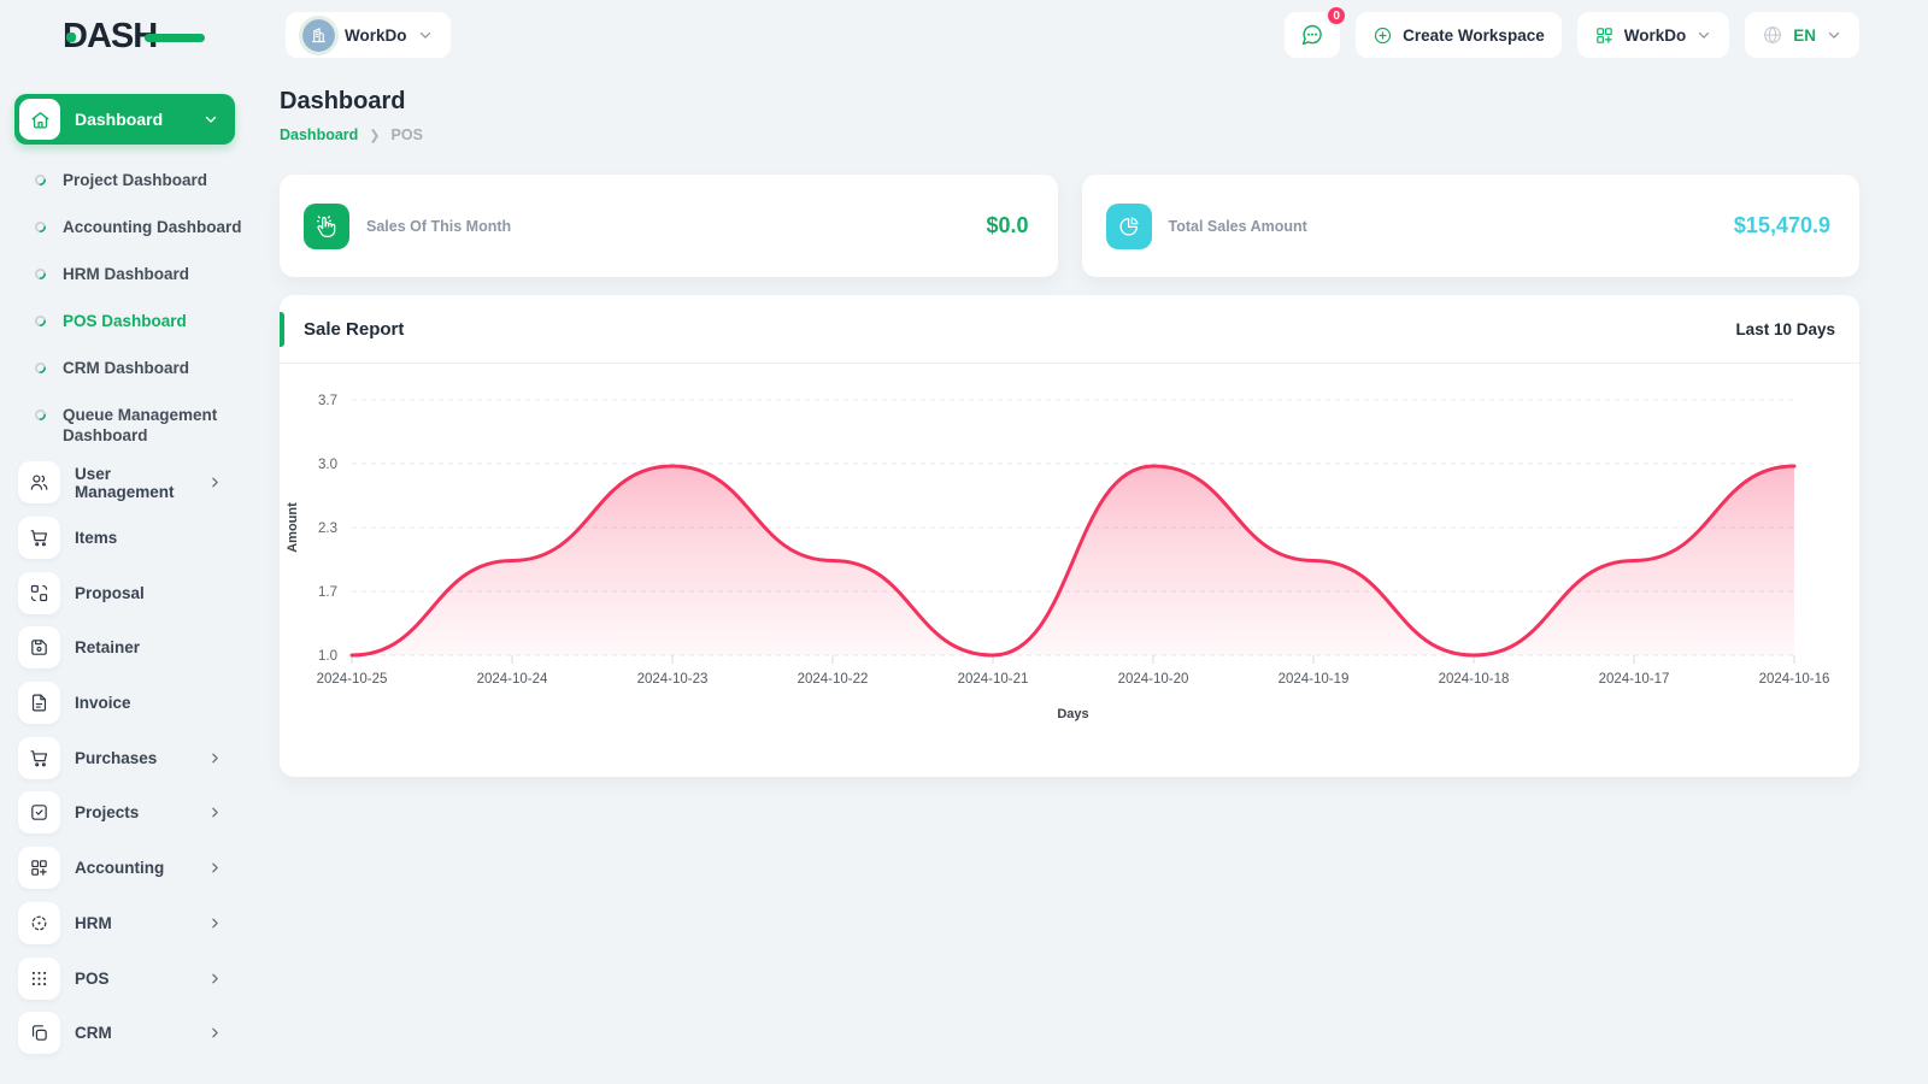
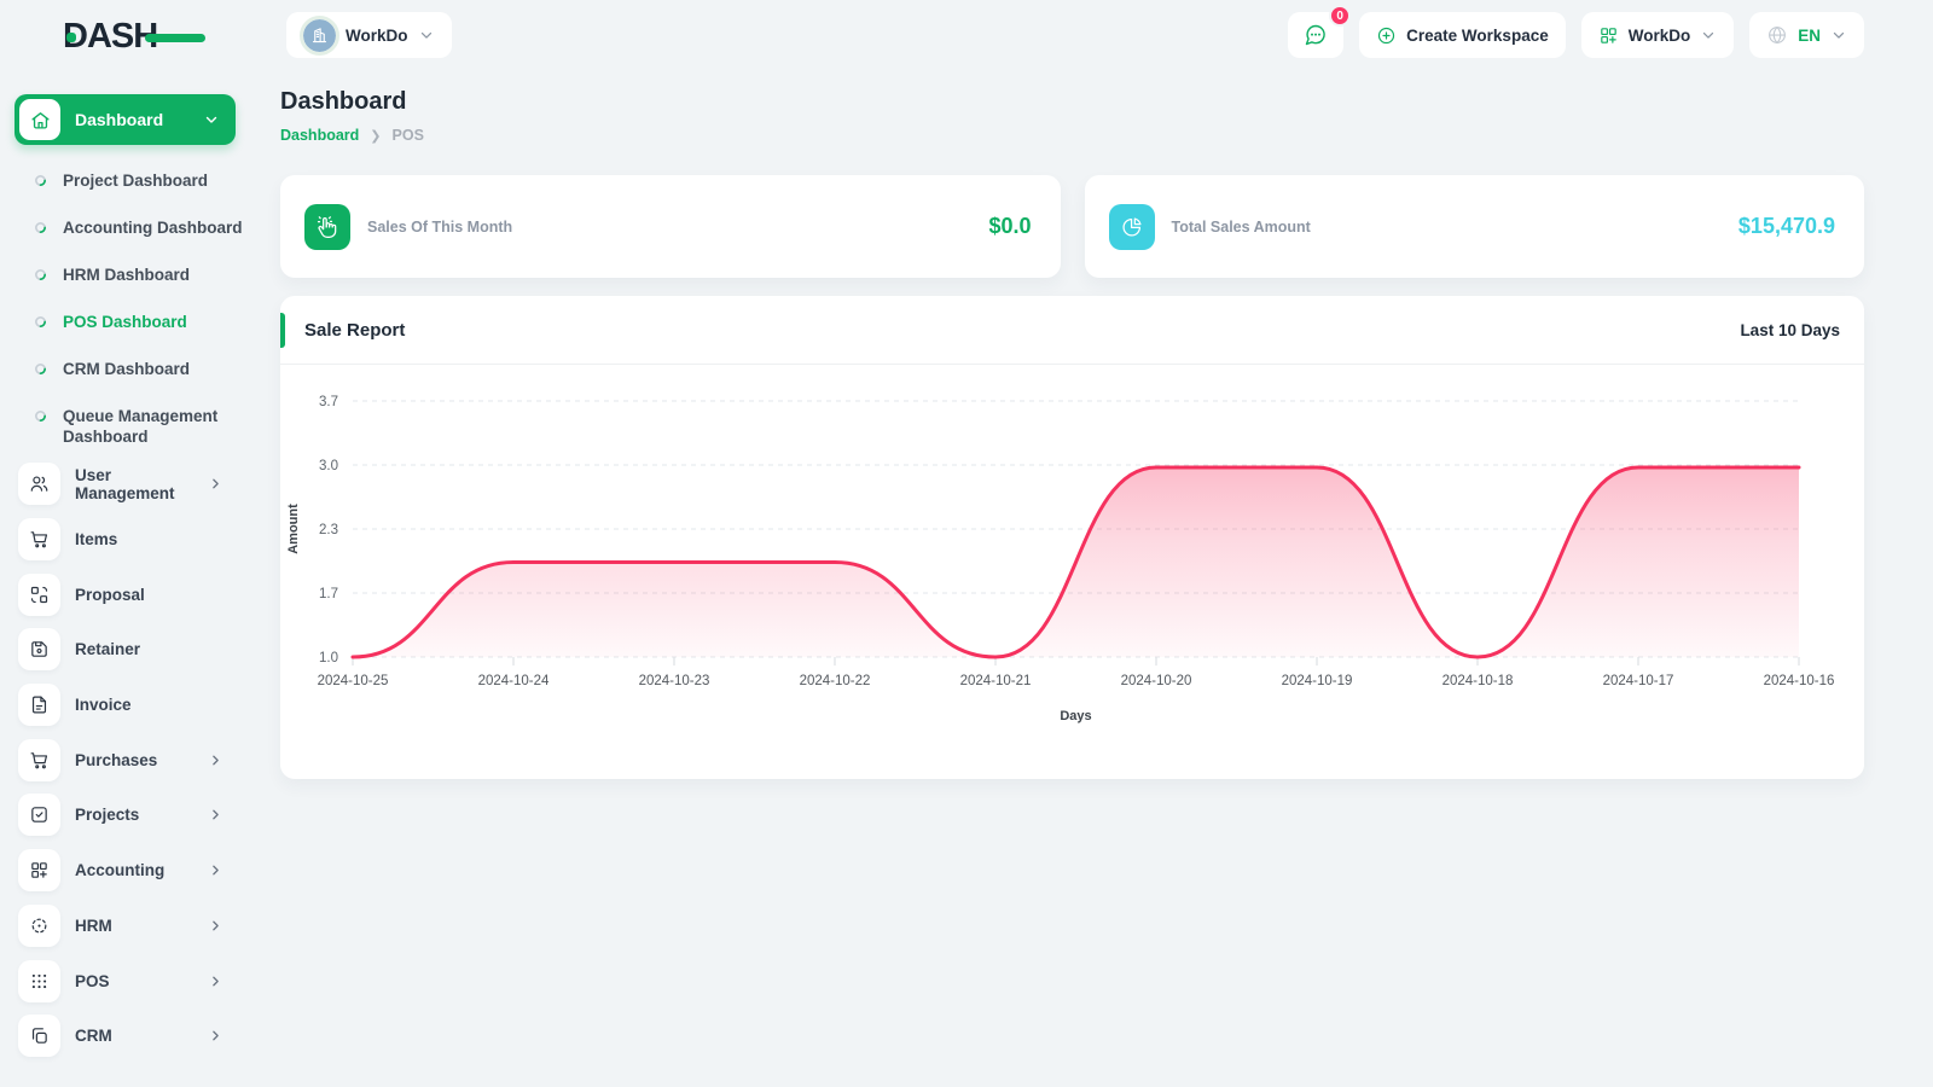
2024-10-23: 3 -> 2
2024-10-19: 2 -> 3
2024-10-17: 2 -> 3
